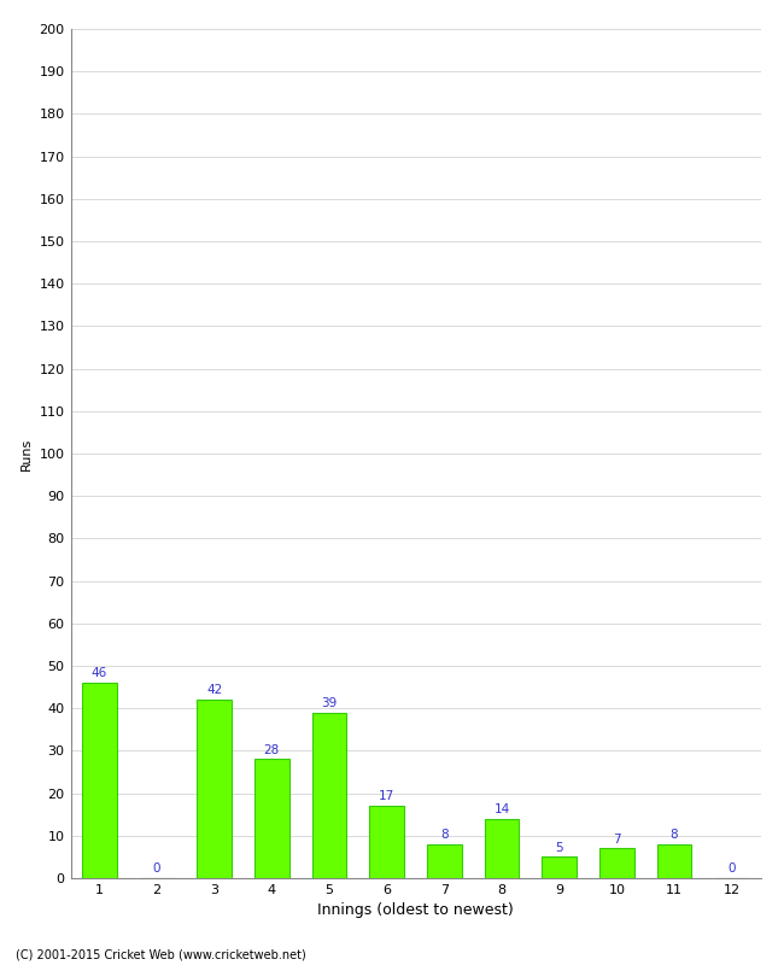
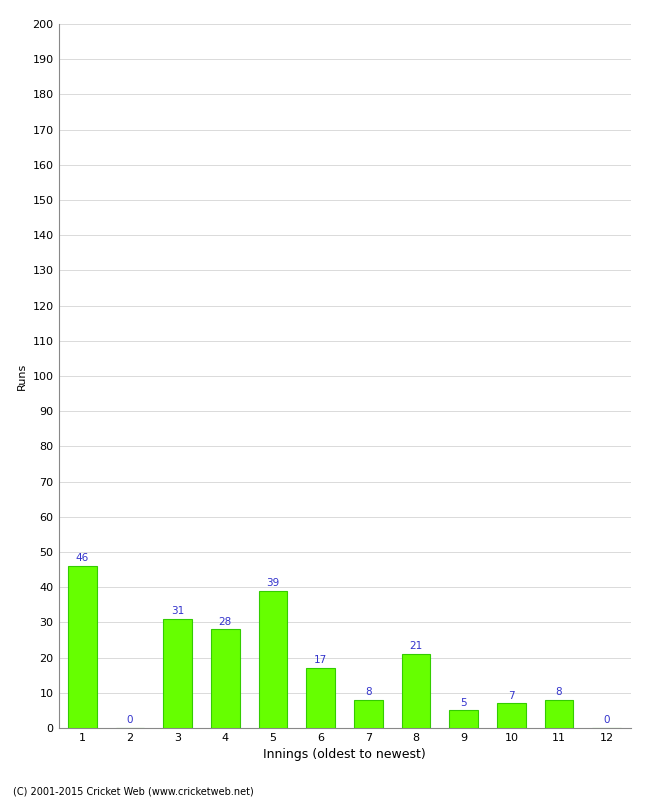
3: 42 -> 31
8: 14 -> 21
